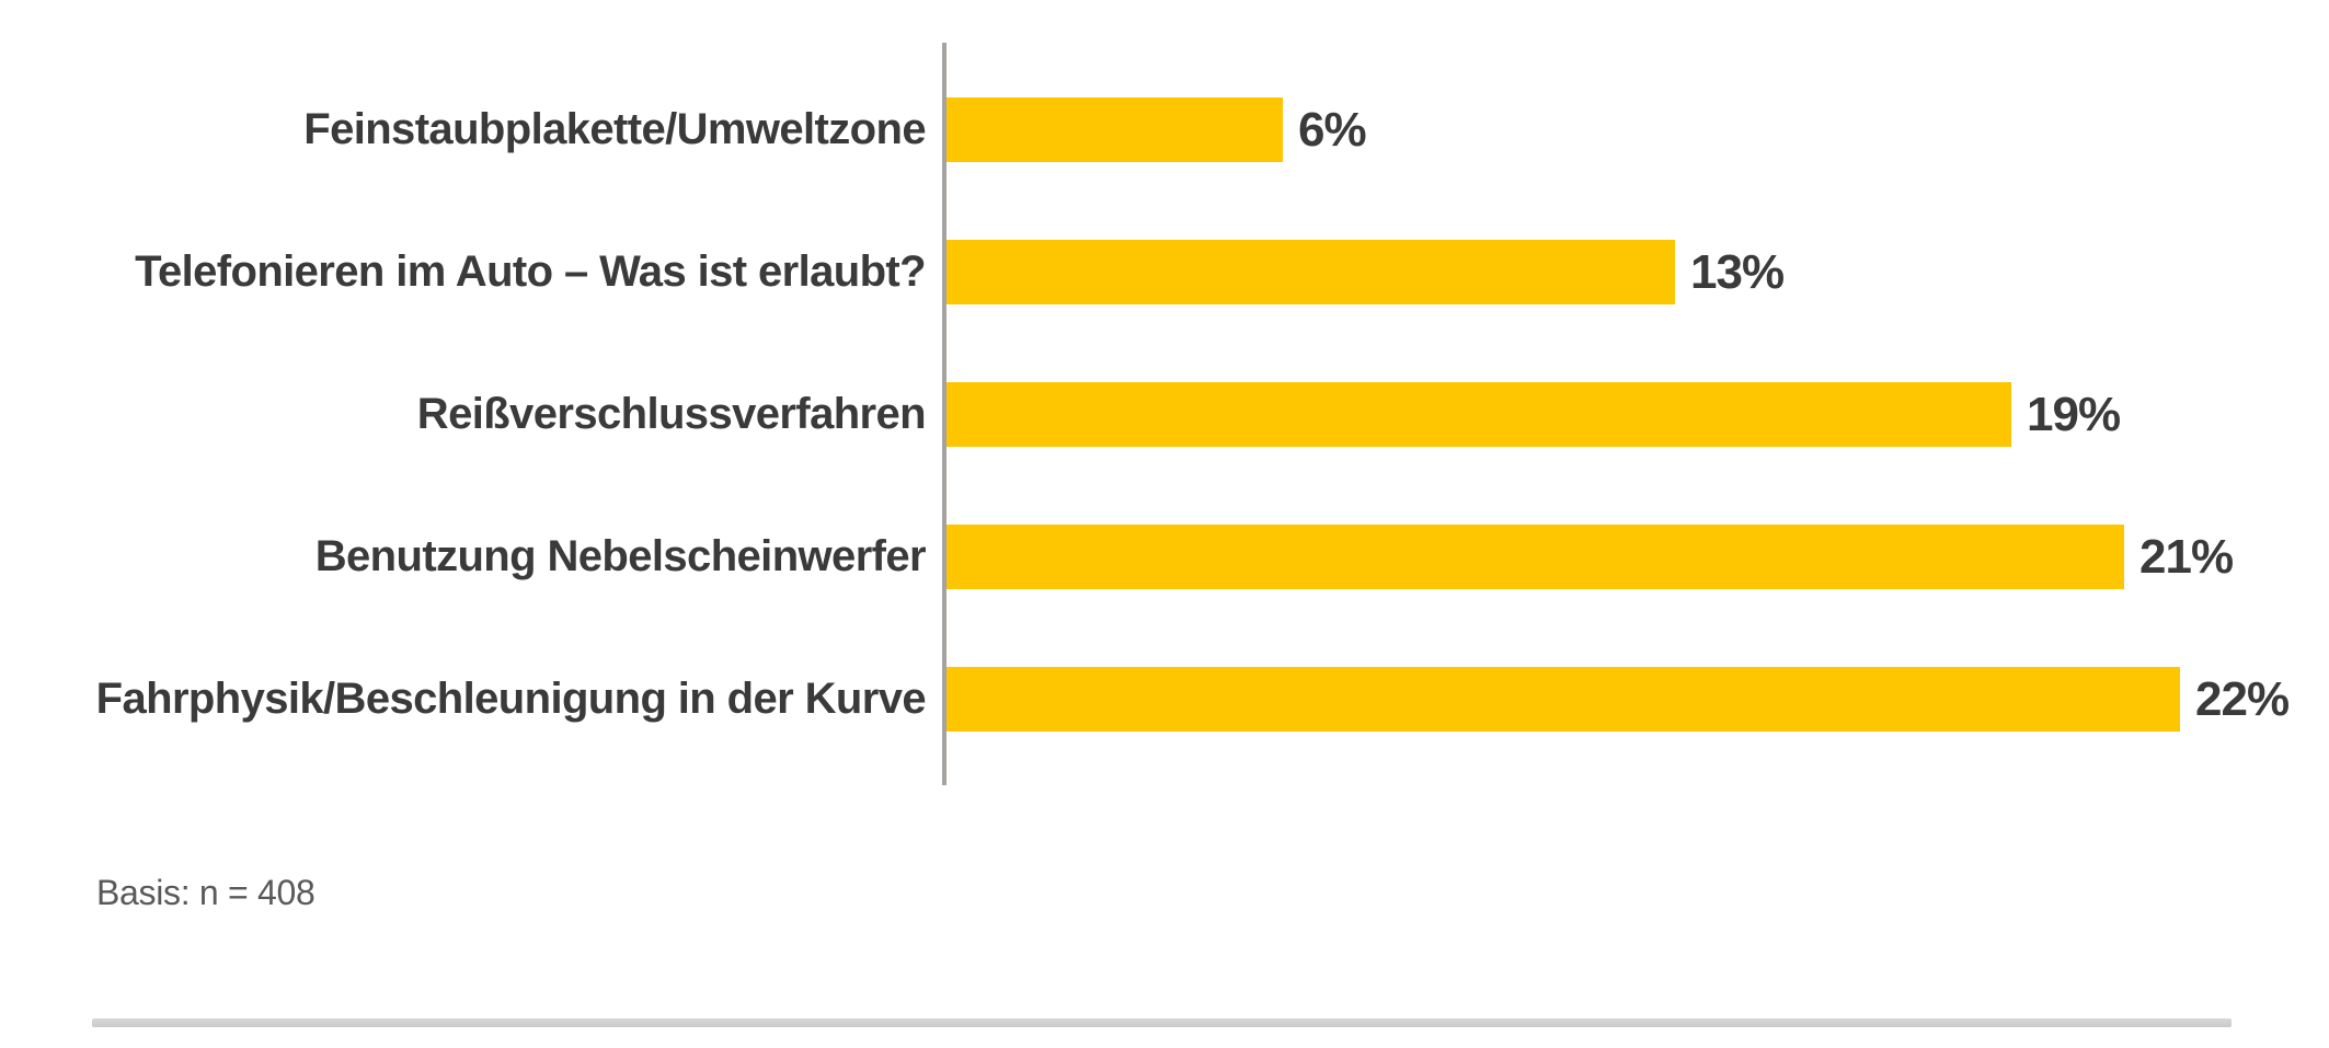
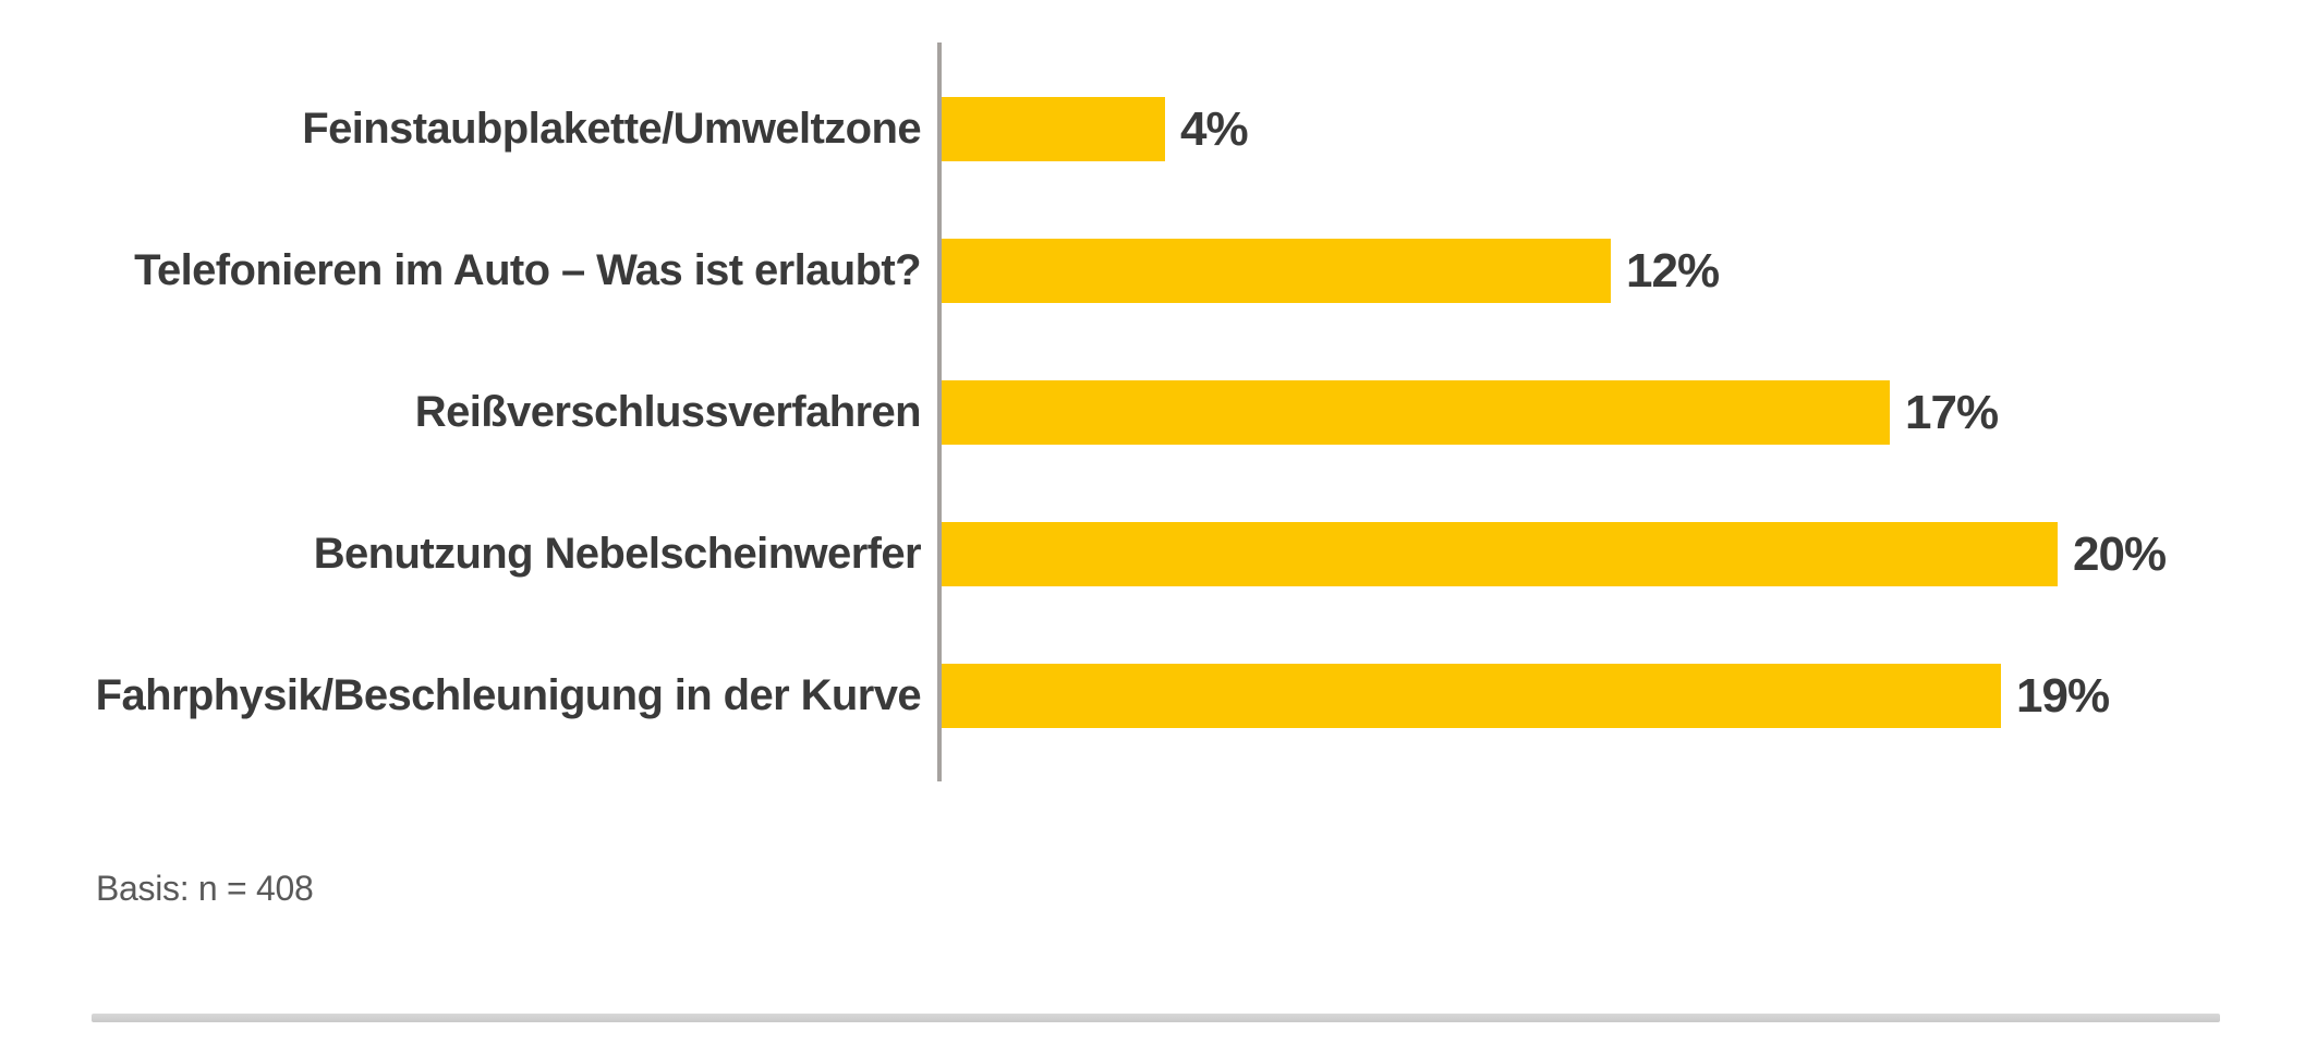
Feinstaubplakette/Umweltzone: 6% -> 4%
Telefonieren im Auto – Was ist erlaubt?: 13% -> 12%
Reißverschlussverfahren: 19% -> 17%
Benutzung Nebelscheinwerfer: 21% -> 20%
Fahrphysik/Beschleunigung in der Kurve: 22% -> 19%
